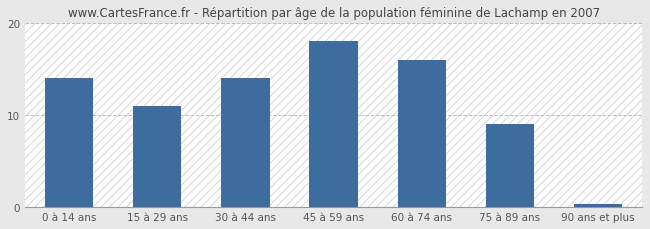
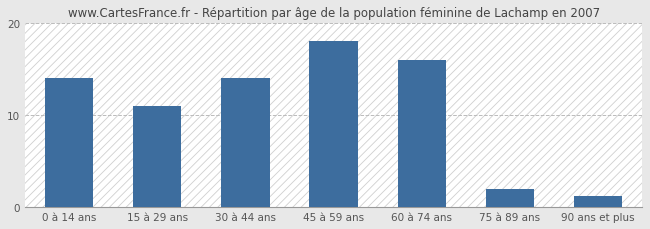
75 à 89 ans: 9.0 -> 2.0
90 ans et plus: 0.3 -> 1.2
